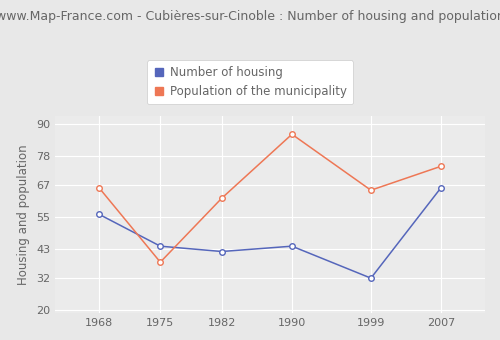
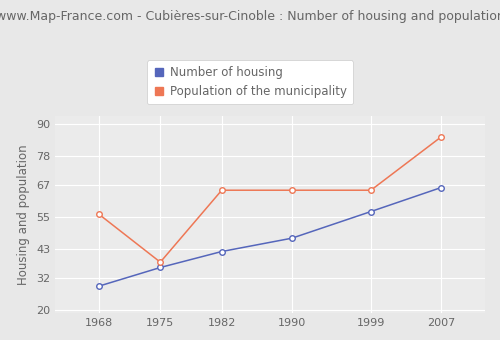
Number of housing/1968: 56 -> 29
Population of the municipality/1968: 66 -> 56
Number of housing/1975: 44 -> 36
Population of the municipality/1982: 62 -> 65
Number of housing/1990: 44 -> 47
Population of the municipality/1990: 86 -> 65
Number of housing/1999: 32 -> 57
Population of the municipality/2007: 74 -> 85
